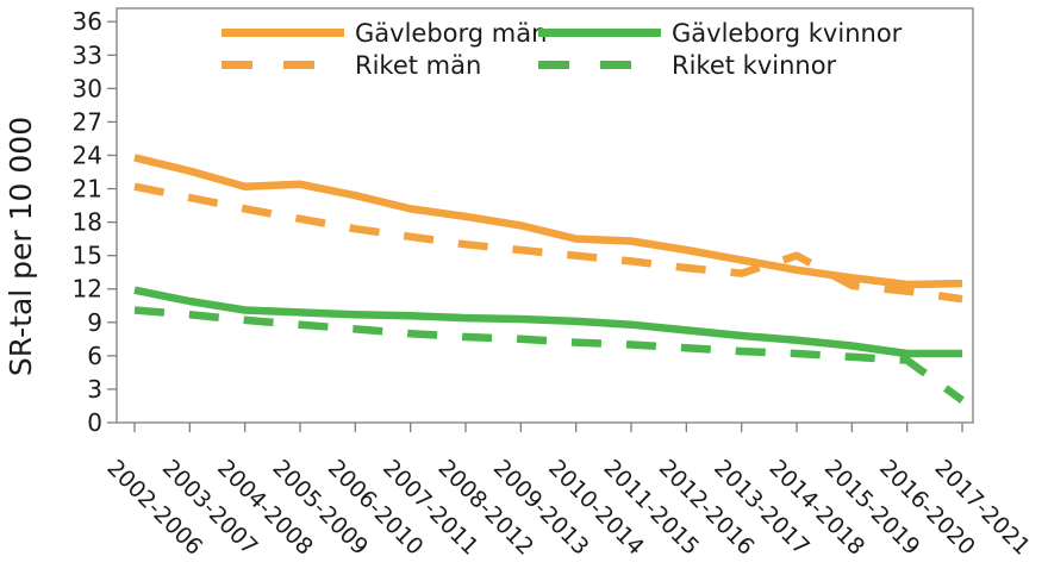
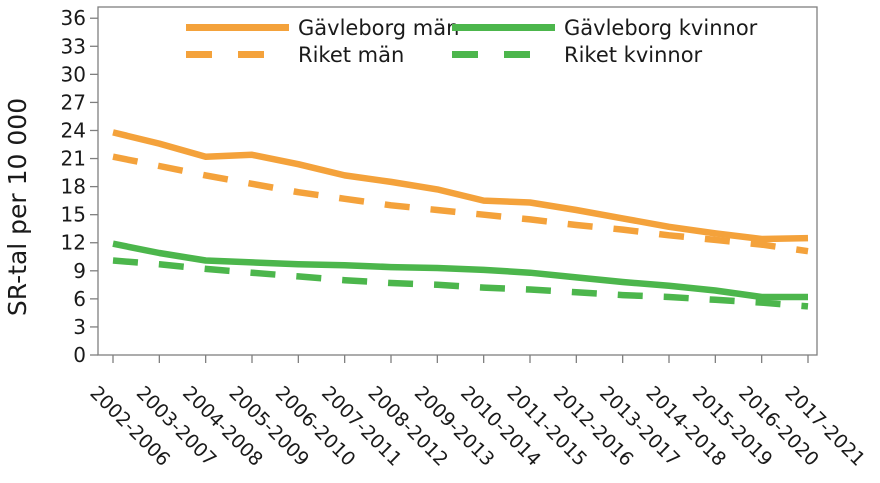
Riket män/2014-2018: 15 -> 13
Riket kvinnor/2017-2021: 2 -> 5
